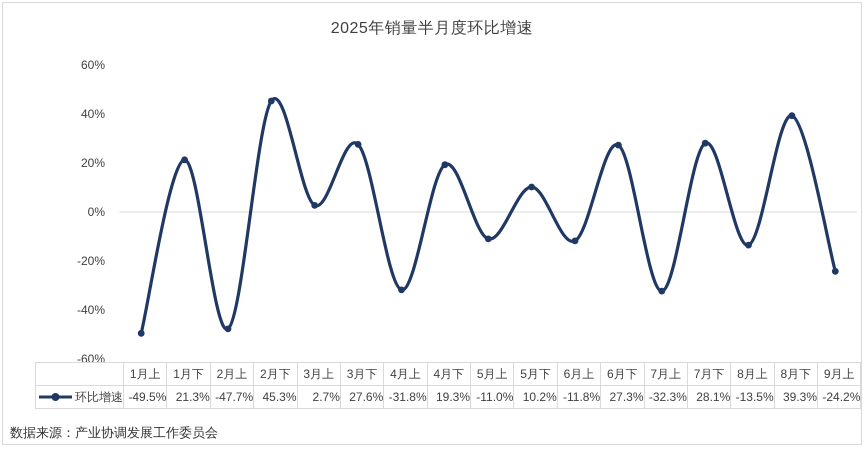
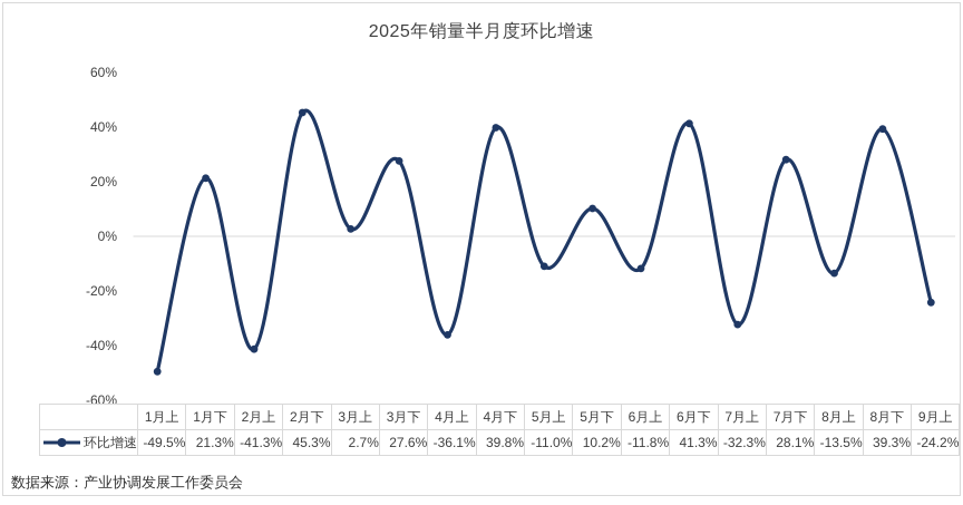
2月上: -47.7% -> -41.3%
4月上: -31.8% -> -36.1%
4月下: 19.3% -> 39.8%
6月下: 27.3% -> 41.3%
